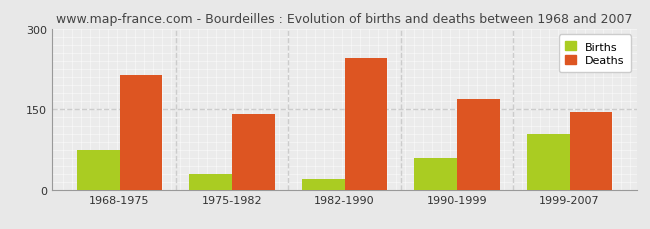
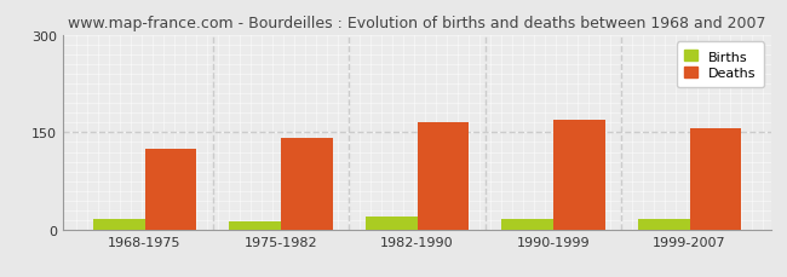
Births/1968-1975: 74 -> 16
Deaths/1968-1975: 214 -> 125
Births/1975-1982: 30 -> 12
Deaths/1982-1990: 246 -> 166
Births/1990-1999: 60 -> 17
Births/1999-2007: 104 -> 17
Deaths/1999-2007: 146 -> 157
